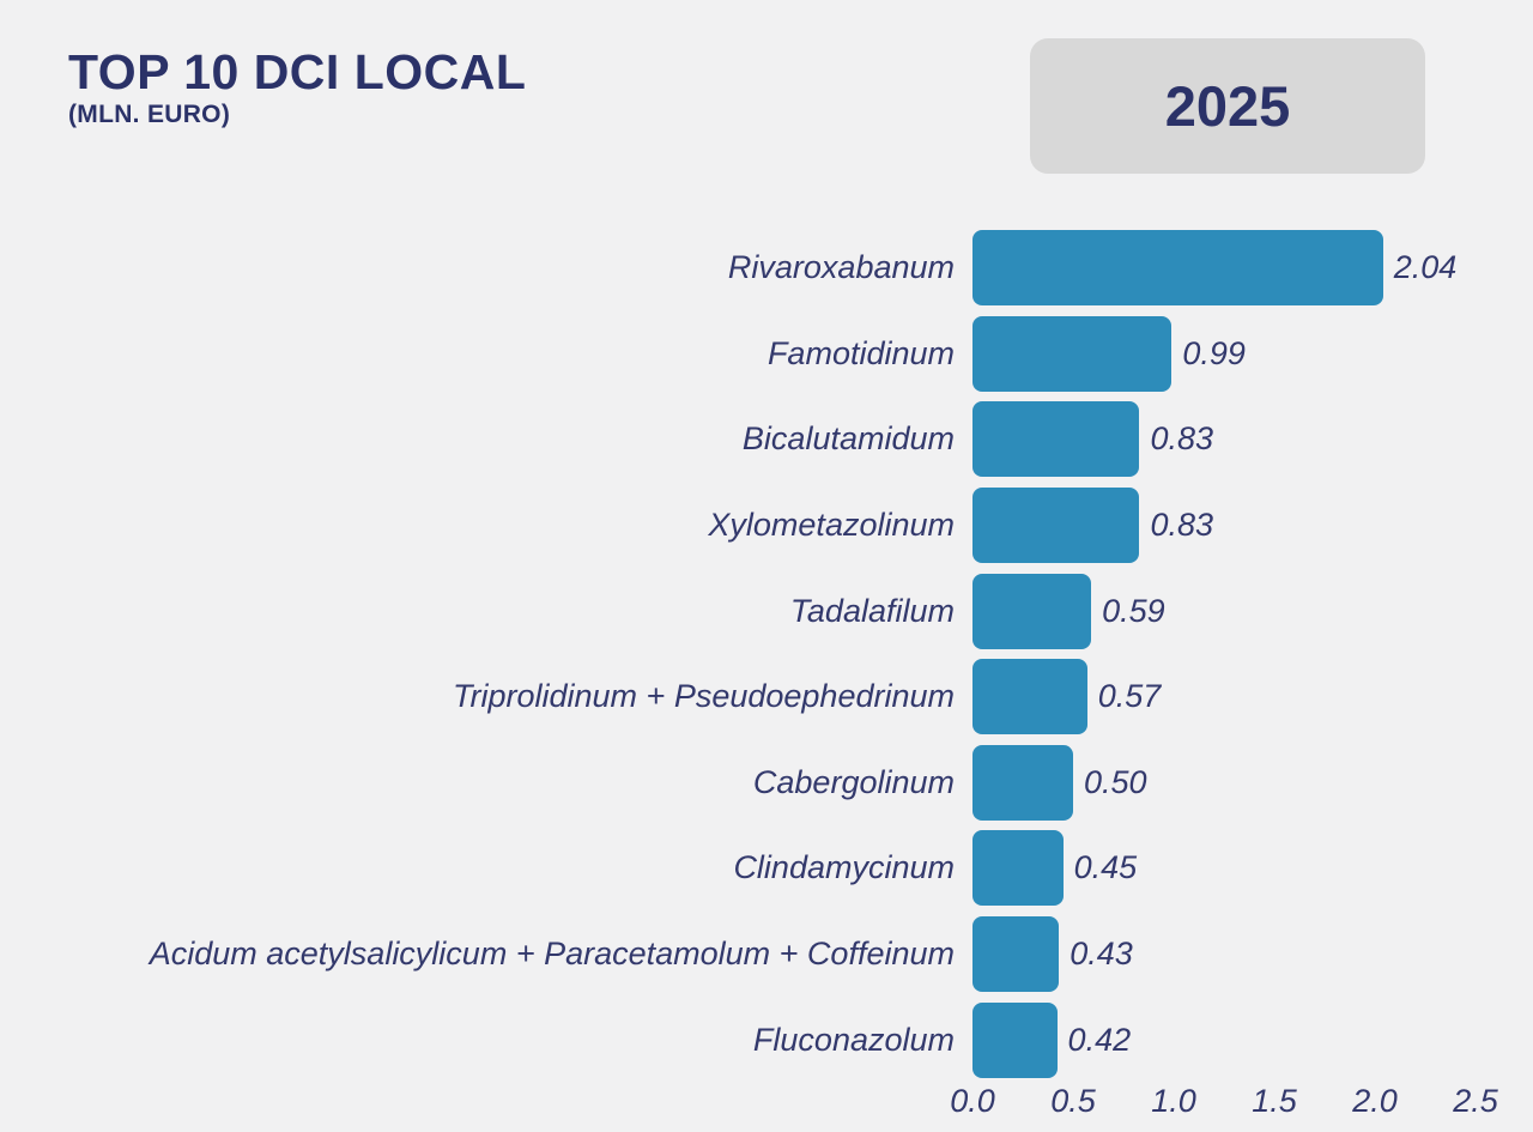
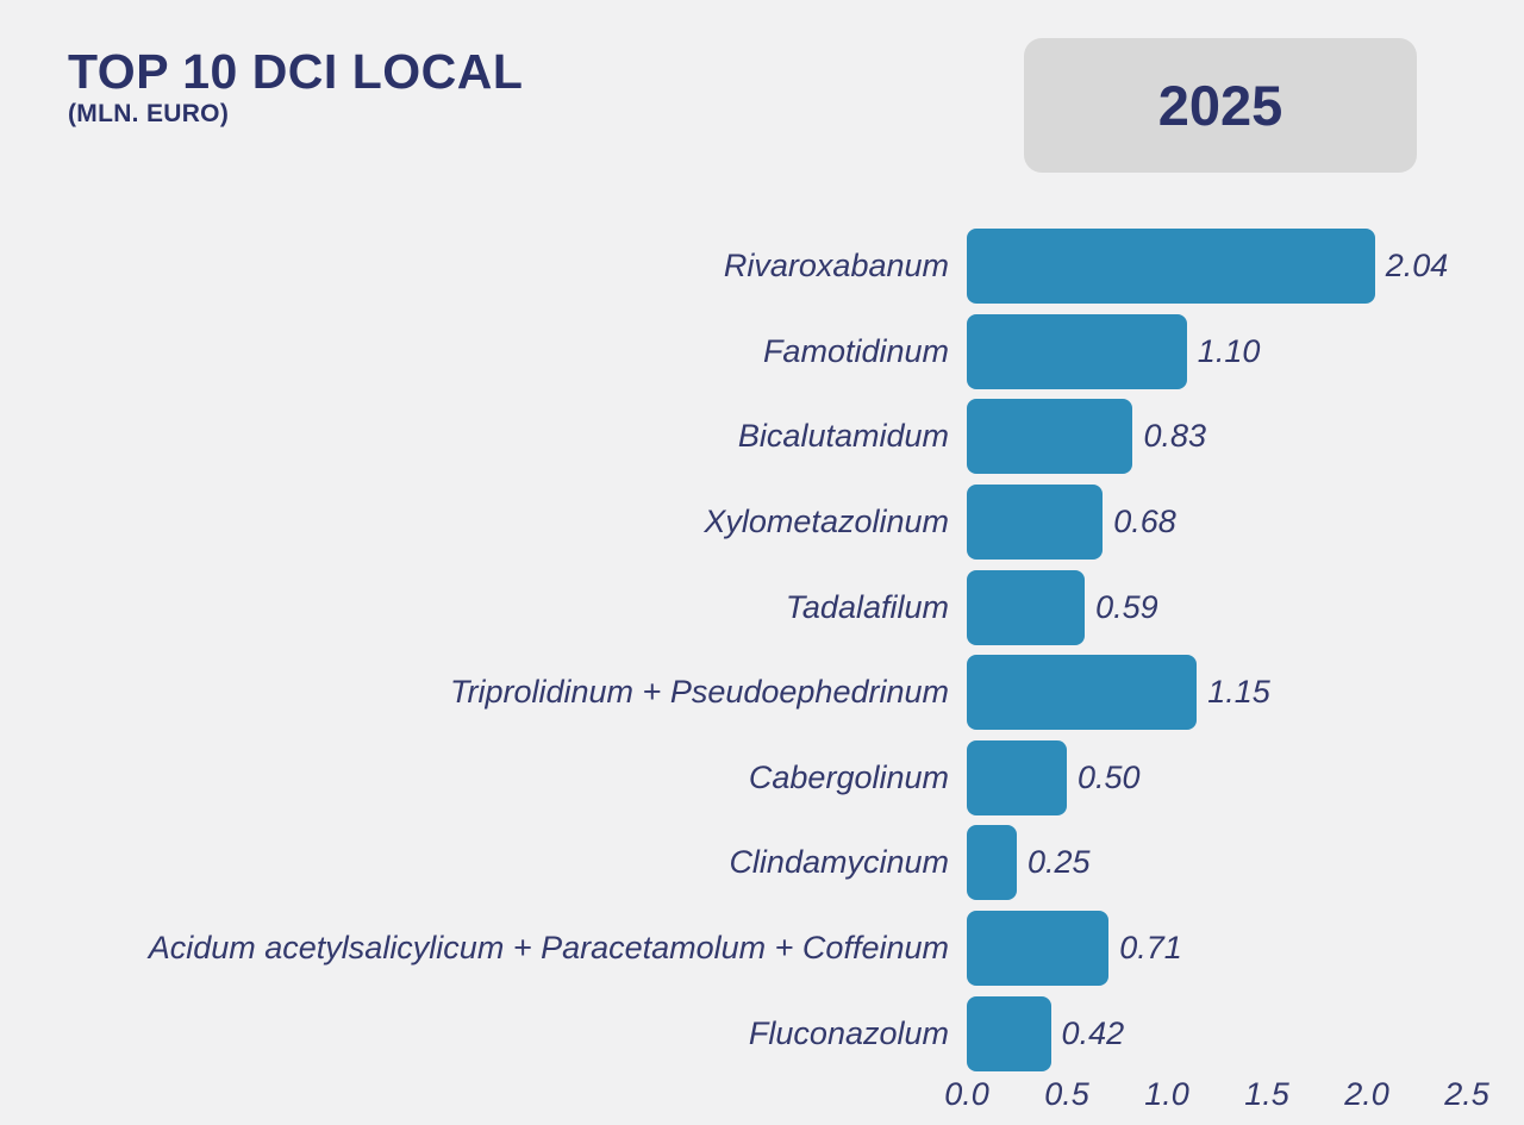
Famotidinum: 0.99 -> 1.10
Xylometazolinum: 0.83 -> 0.68
Triprolidinum + Pseudoephedrinum: 0.57 -> 1.15
Clindamycinum: 0.45 -> 0.25
Acidum acetylsalicylicum + Paracetamolum + Coffeinum: 0.43 -> 0.71
